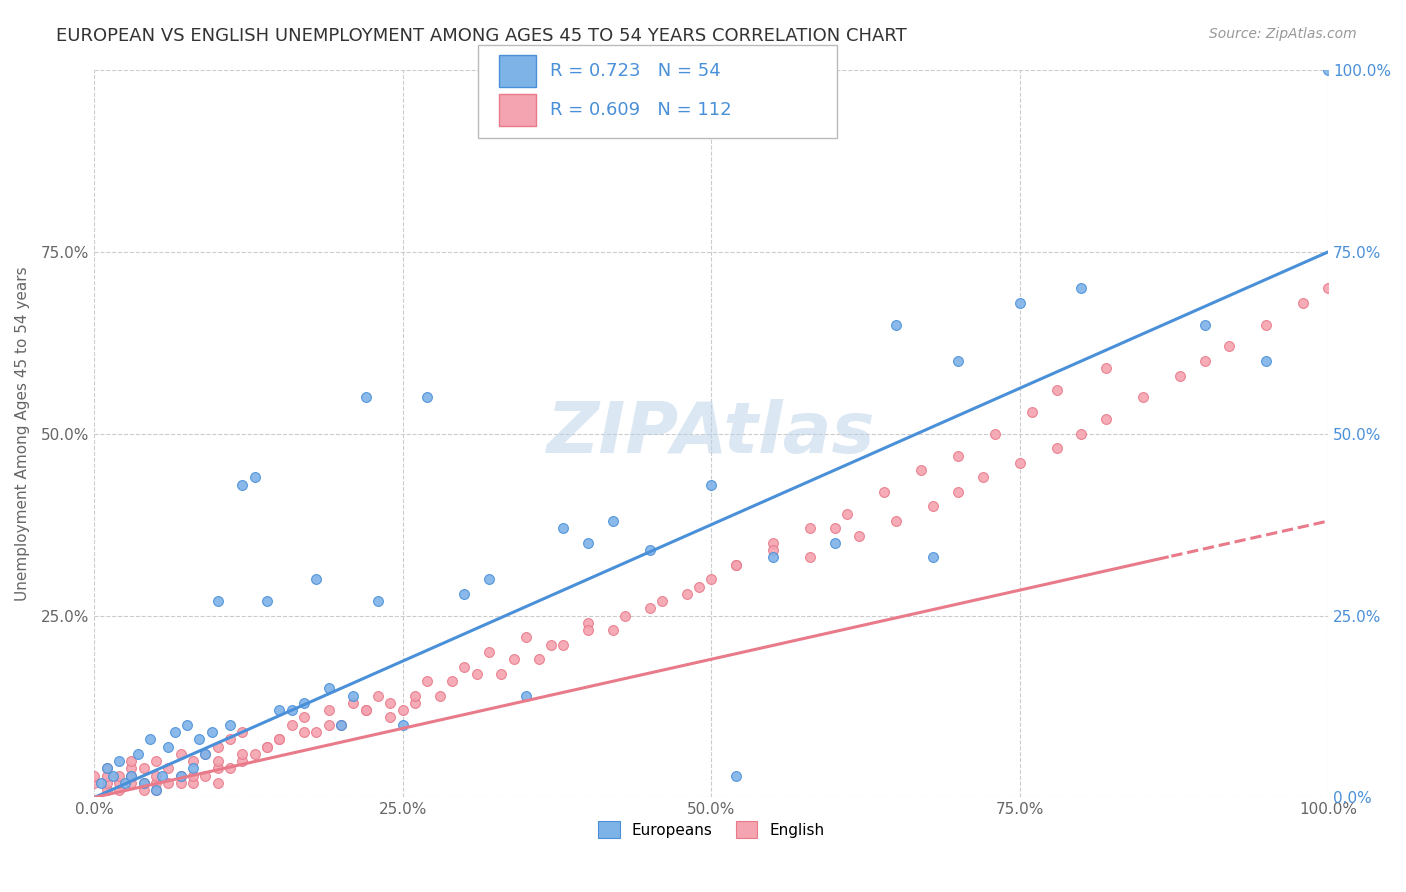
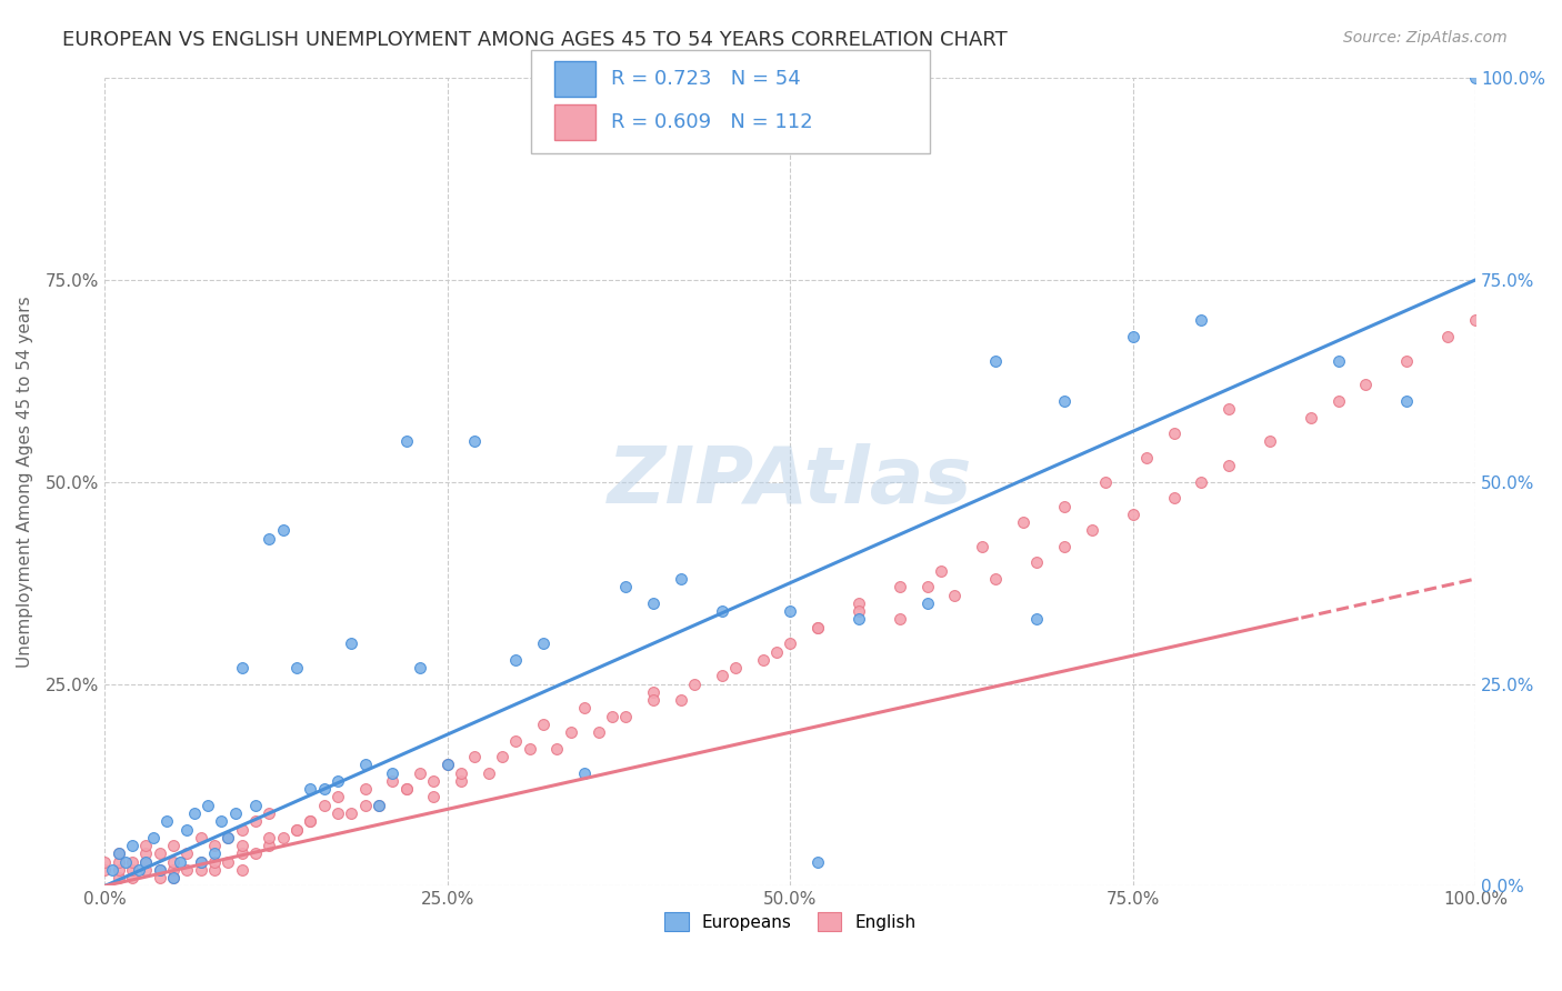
Europeans/25.0%: 10% -> 15%
English/25.0%: 12% -> 15%
Europeans/50.0%: 43% -> 34%
